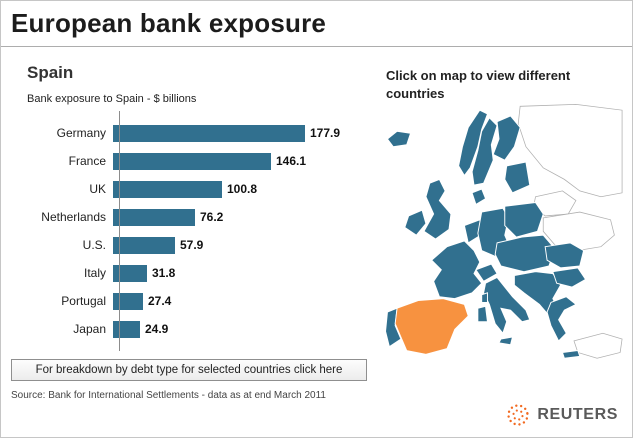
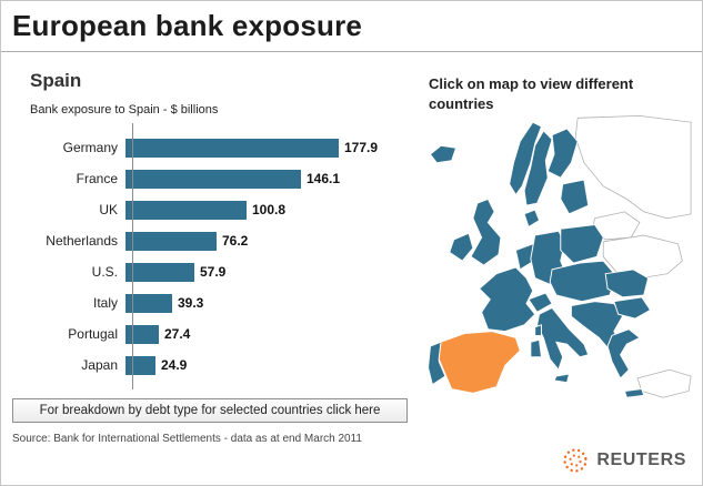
Italy: 31.8 -> 39.3
